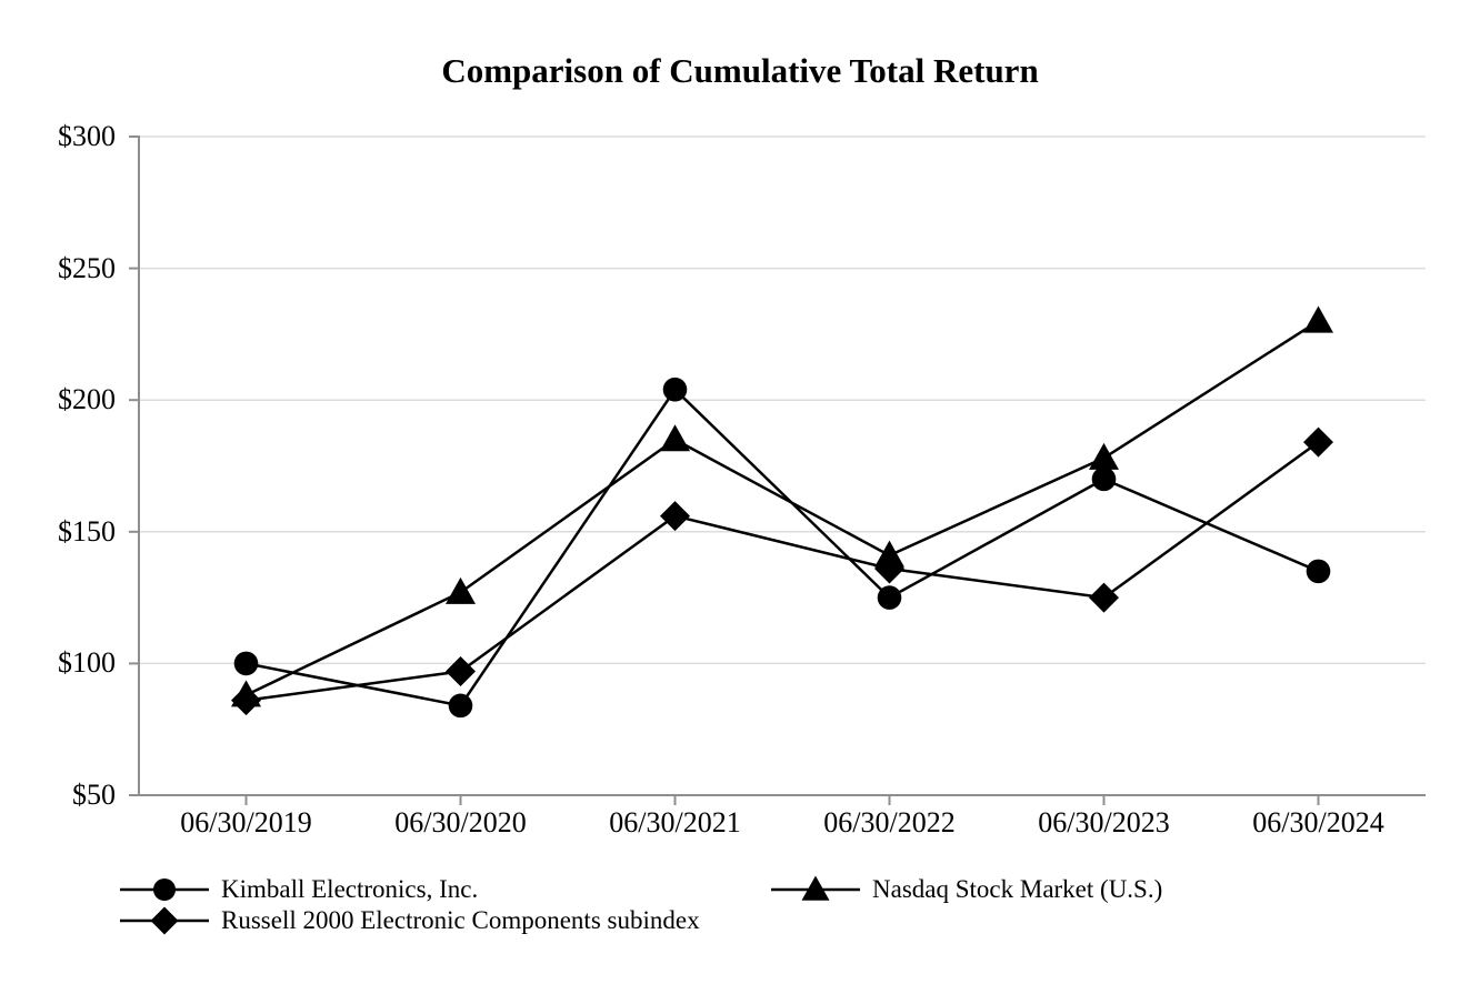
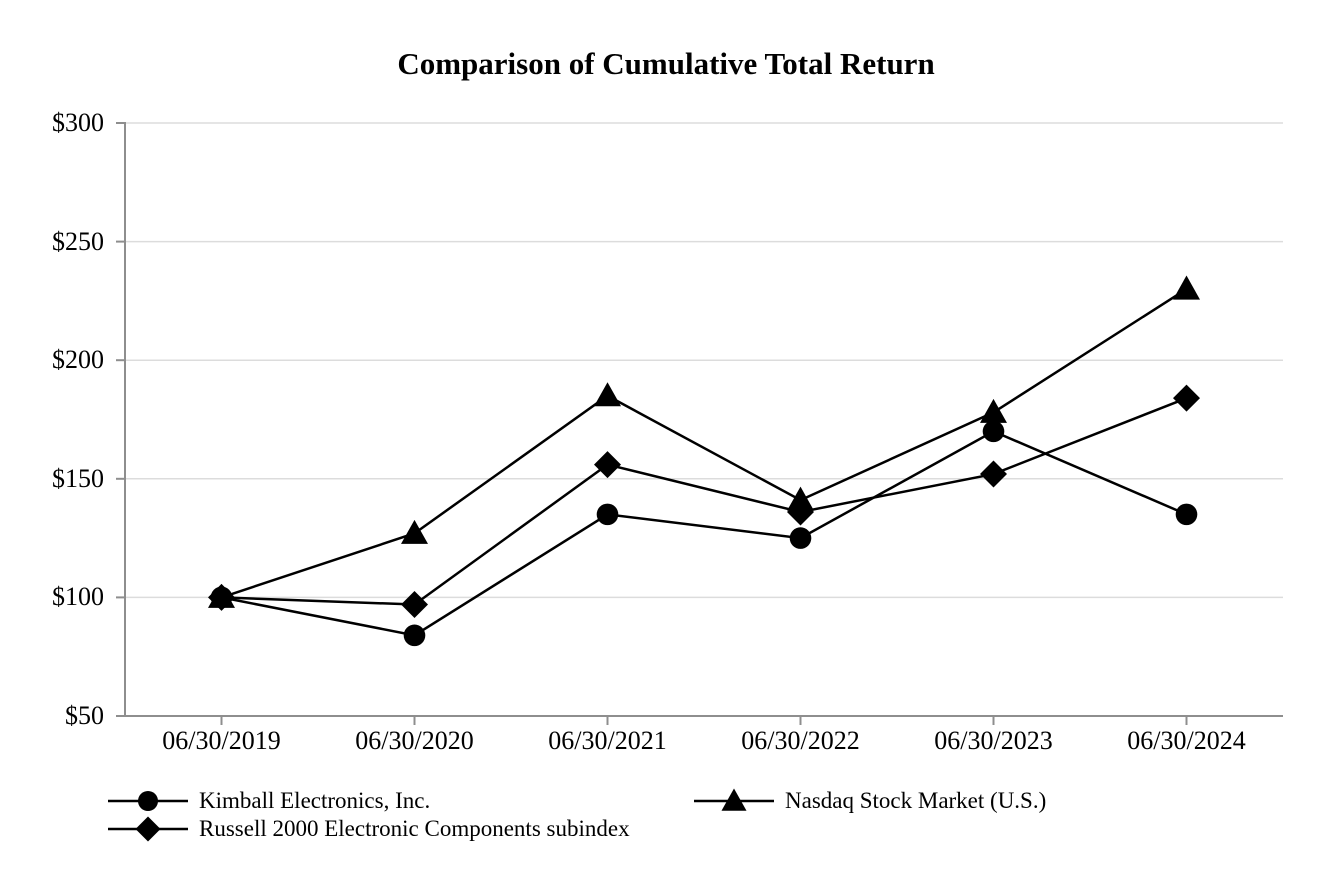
Nasdaq Stock Market (U.S.)/06/30/2019: $88 -> $100
Russell 2000 Electronic Components subindex/06/30/2019: $86 -> $100
Kimball Electronics, Inc./06/30/2021: $204 -> $135
Russell 2000 Electronic Components subindex/06/30/2023: $125 -> $152
